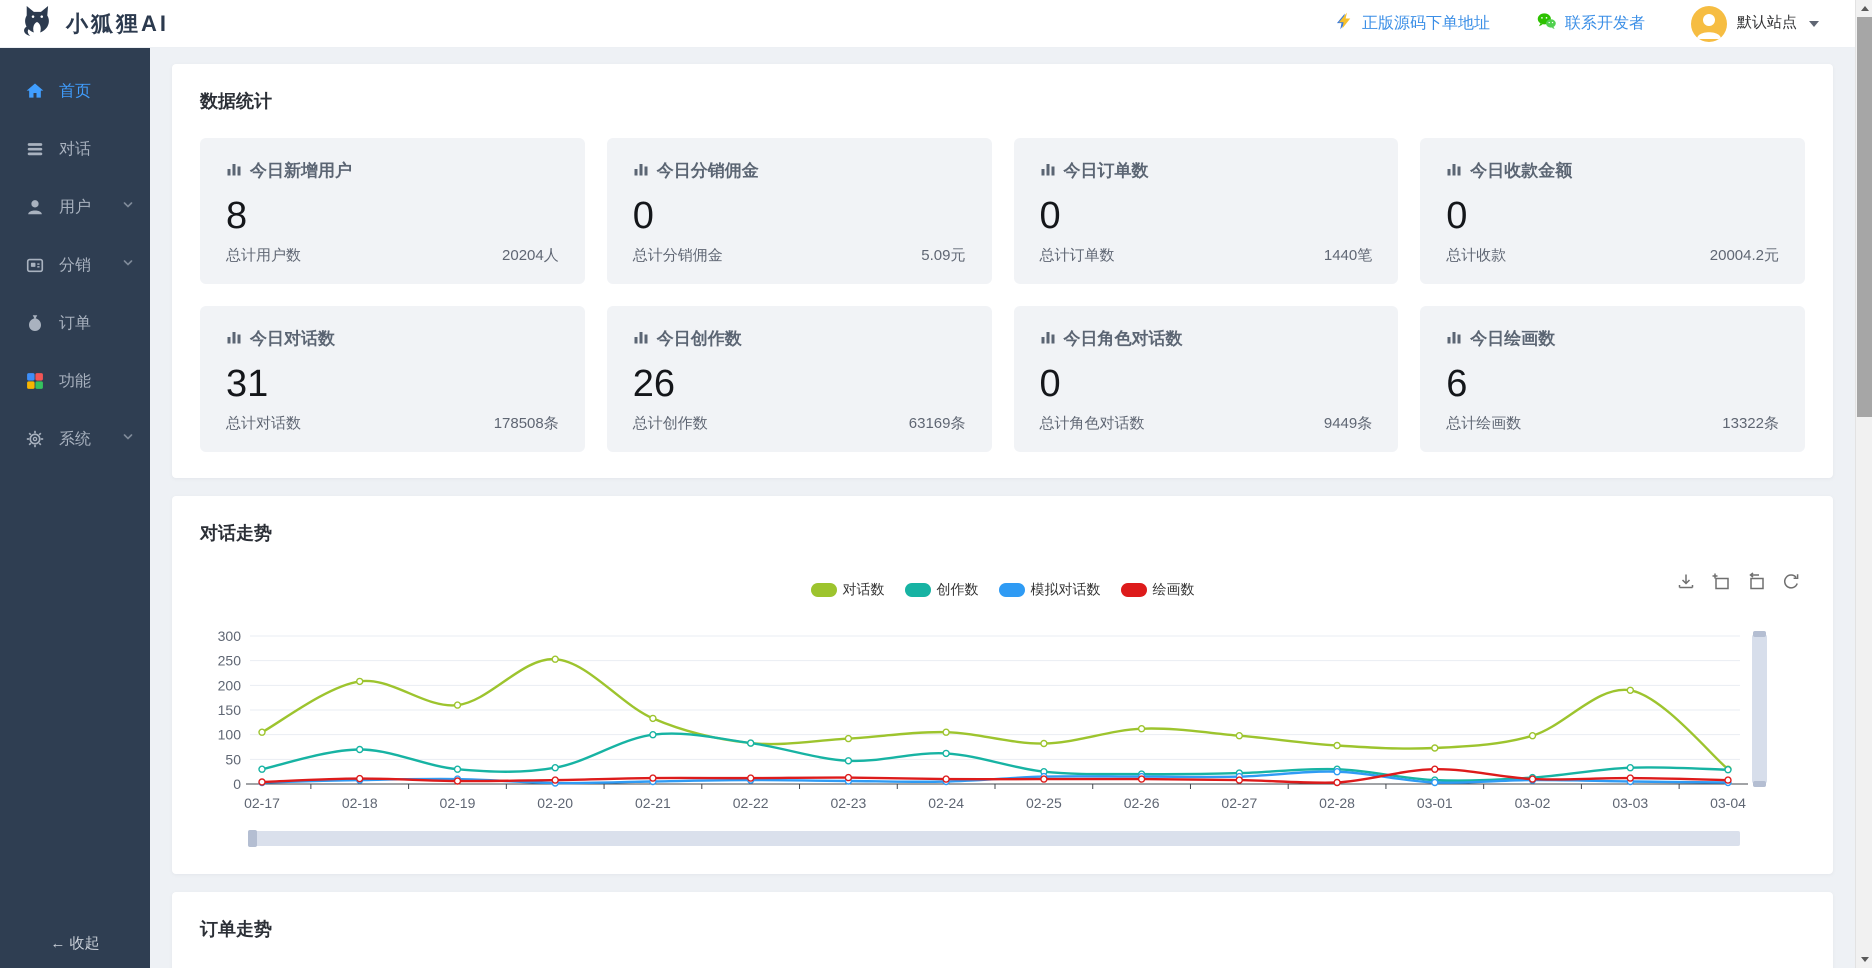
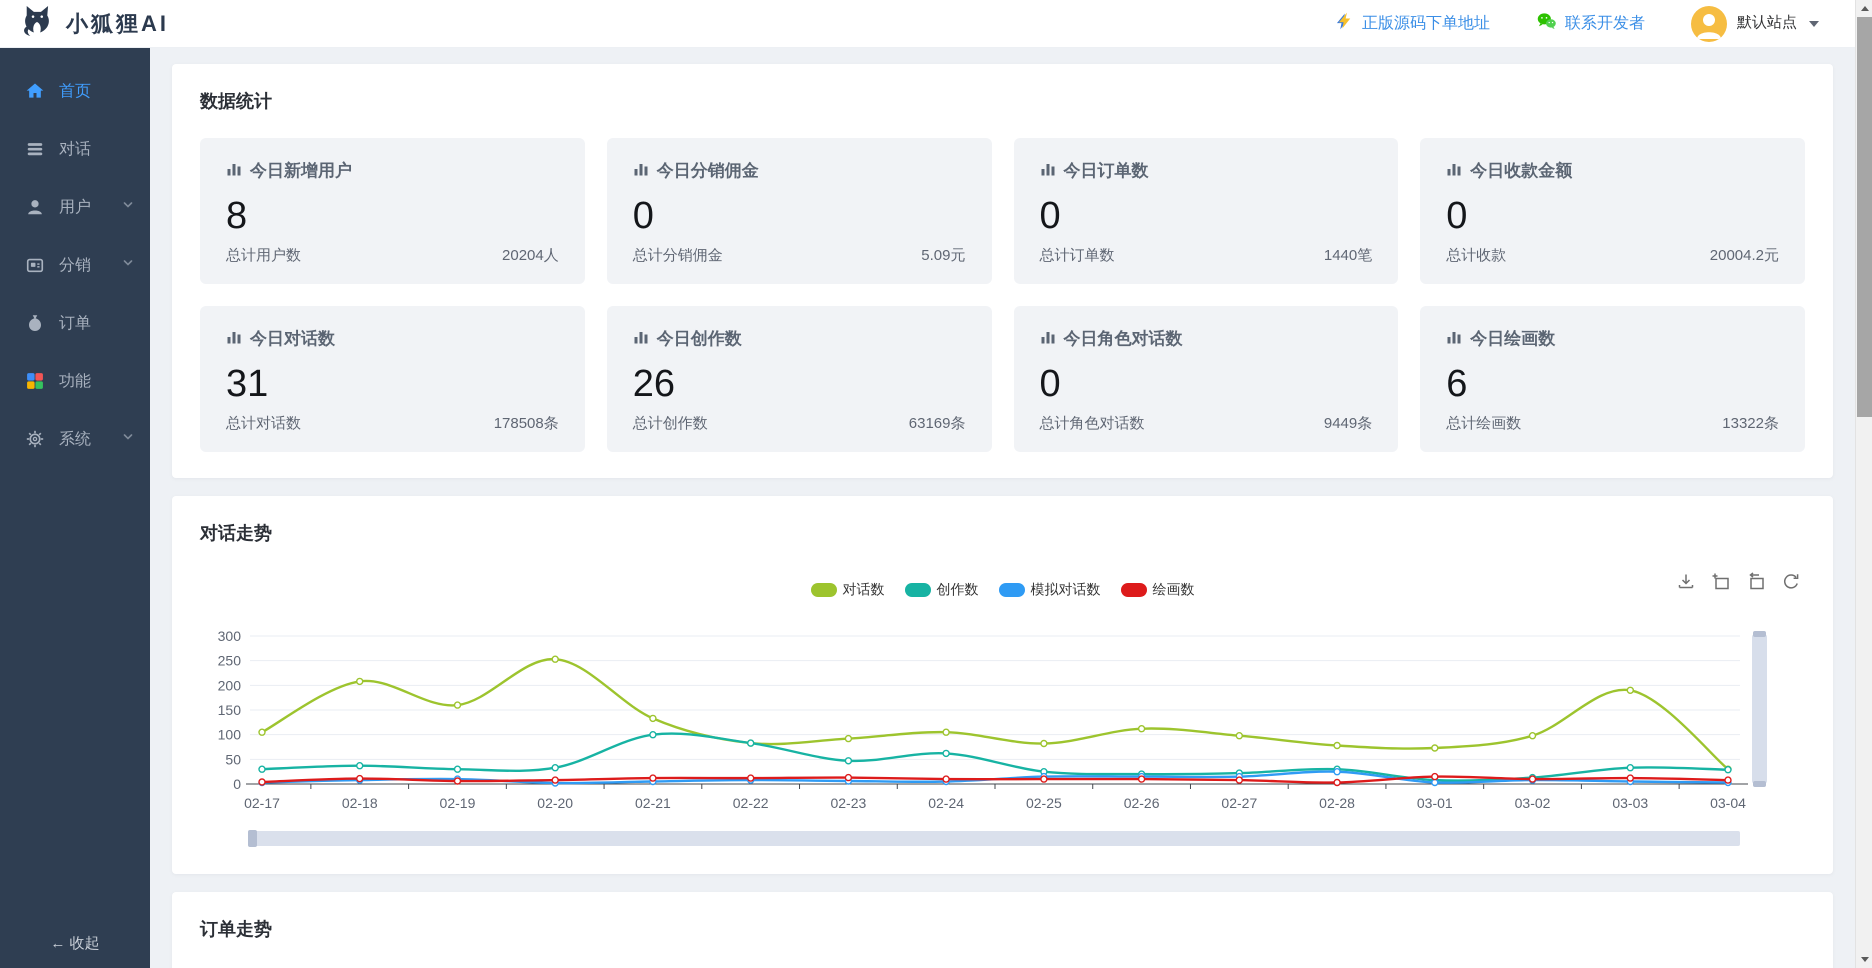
创作数/02-18: 70 -> 40
绘画数/03-01: 30 -> 20
